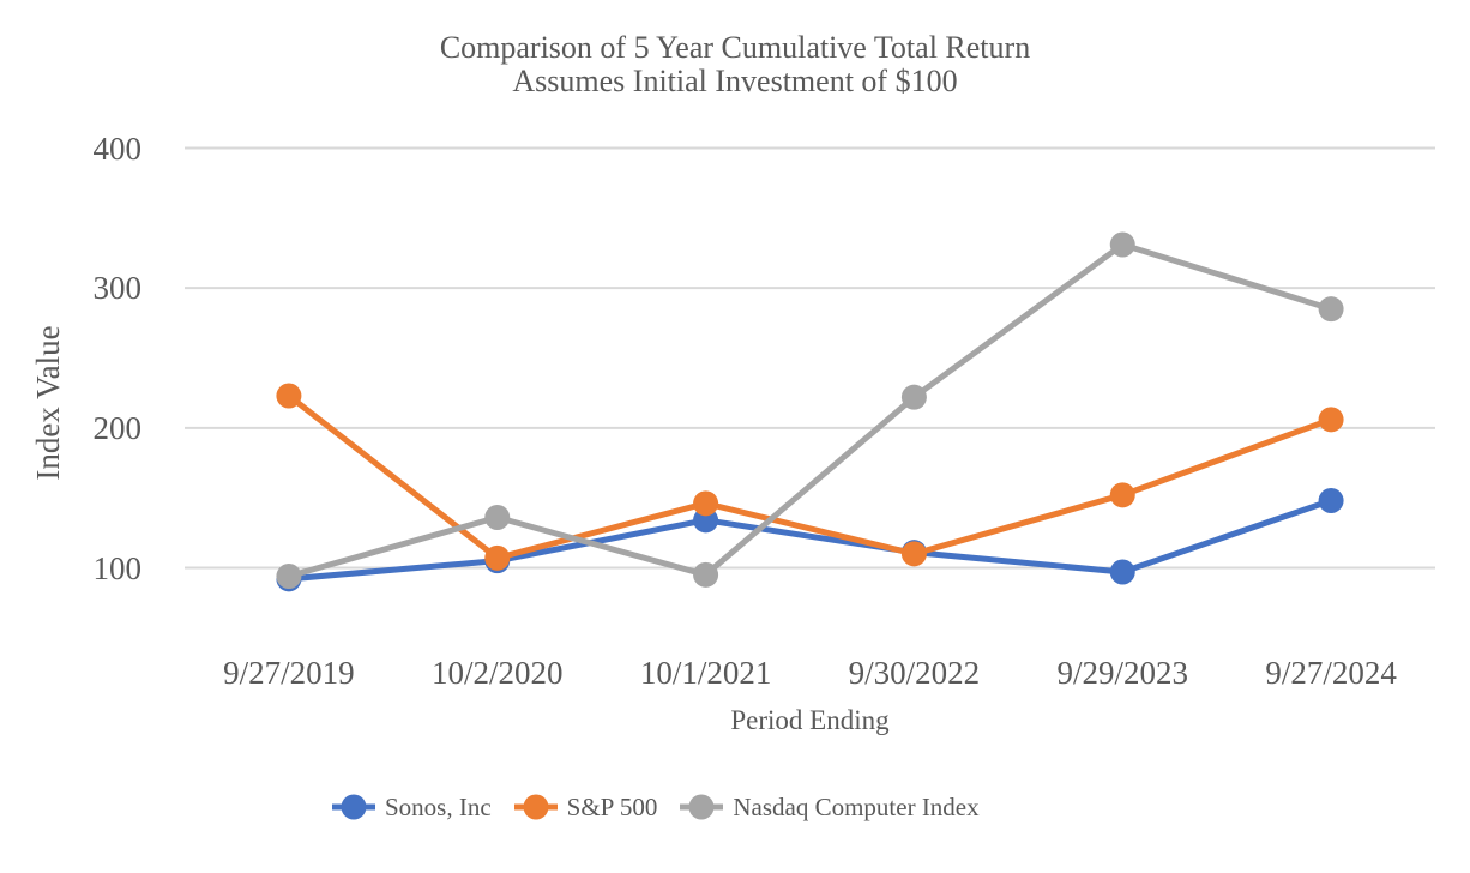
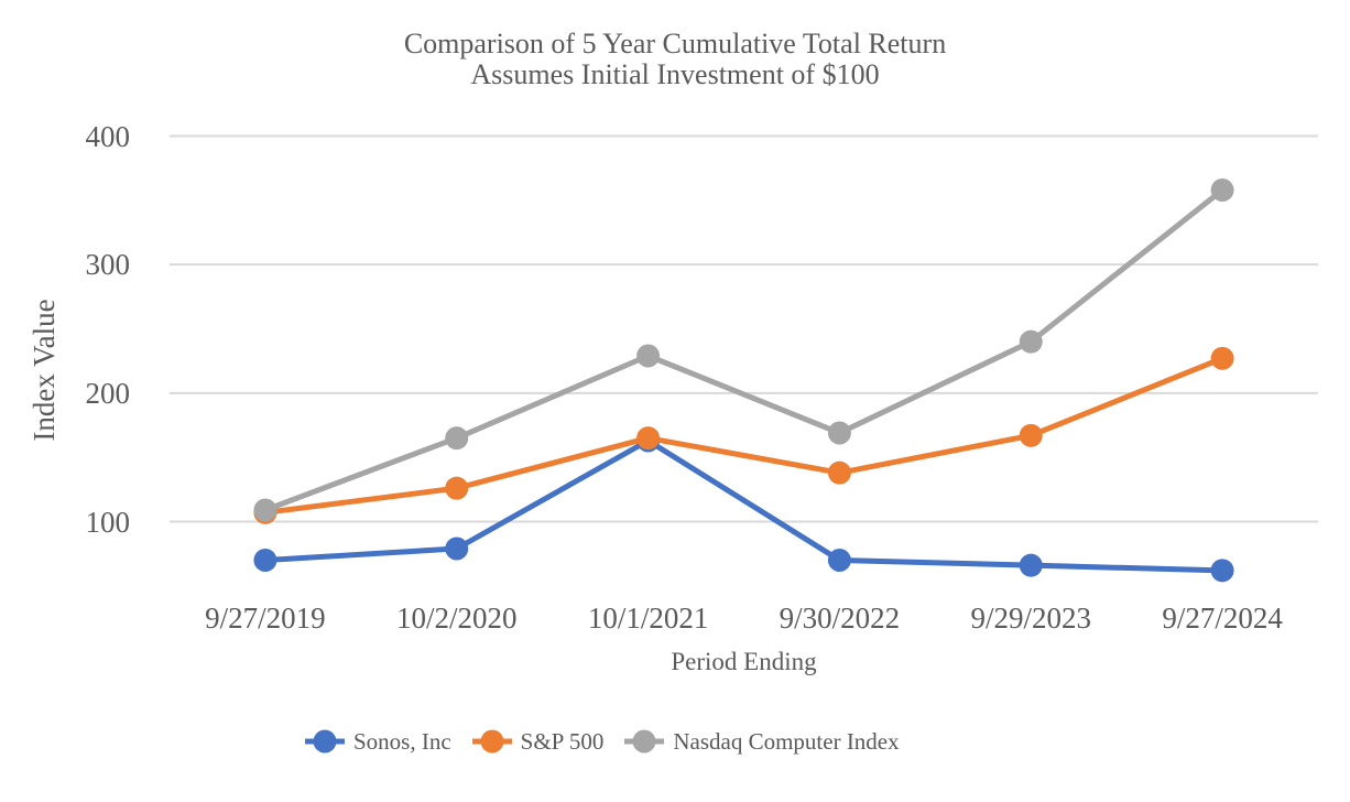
Sonos, Inc/9/27/2019: 92 -> 70
S&P 500/9/27/2019: 223 -> 107
Nasdaq Computer Index/9/27/2019: 94 -> 109
Sonos, Inc/10/2/2020: 105 -> 79
S&P 500/10/2/2020: 107 -> 126
Nasdaq Computer Index/10/2/2020: 136 -> 165
Sonos, Inc/10/1/2021: 134 -> 163
S&P 500/10/1/2021: 146 -> 165
Nasdaq Computer Index/10/1/2021: 95 -> 229
Sonos, Inc/9/30/2022: 111 -> 70
S&P 500/9/30/2022: 110 -> 138
Nasdaq Computer Index/9/30/2022: 222 -> 169
Sonos, Inc/9/29/2023: 97 -> 66
S&P 500/9/29/2023: 152 -> 167
Nasdaq Computer Index/9/29/2023: 331 -> 240
Sonos, Inc/9/27/2024: 148 -> 62
S&P 500/9/27/2024: 206 -> 227
Nasdaq Computer Index/9/27/2024: 285 -> 358
